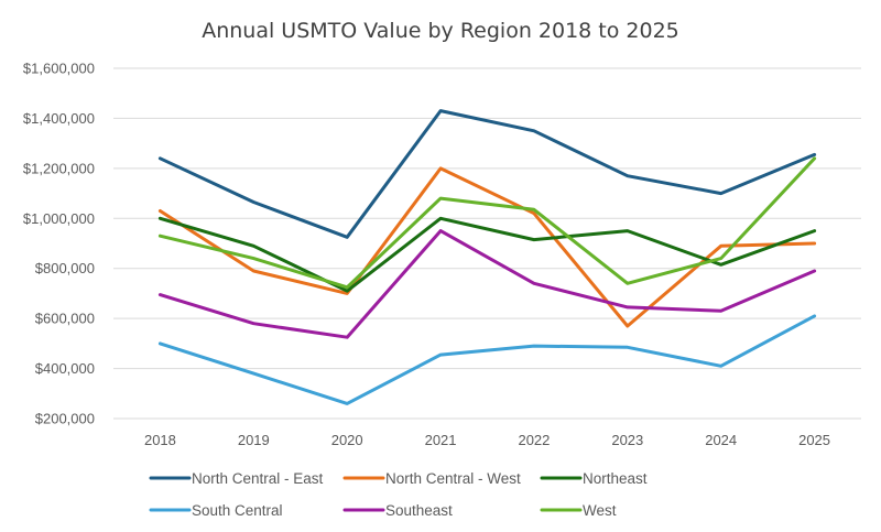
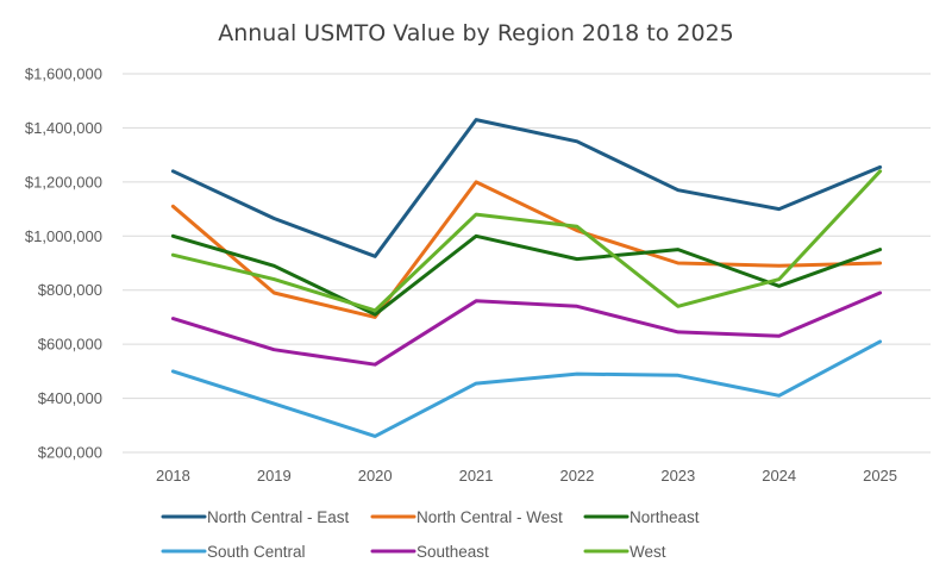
North Central - West/2018: $1030000 -> $1110000
Southeast/2021: $950000 -> $760000
North Central - West/2023: $570000 -> $900000
